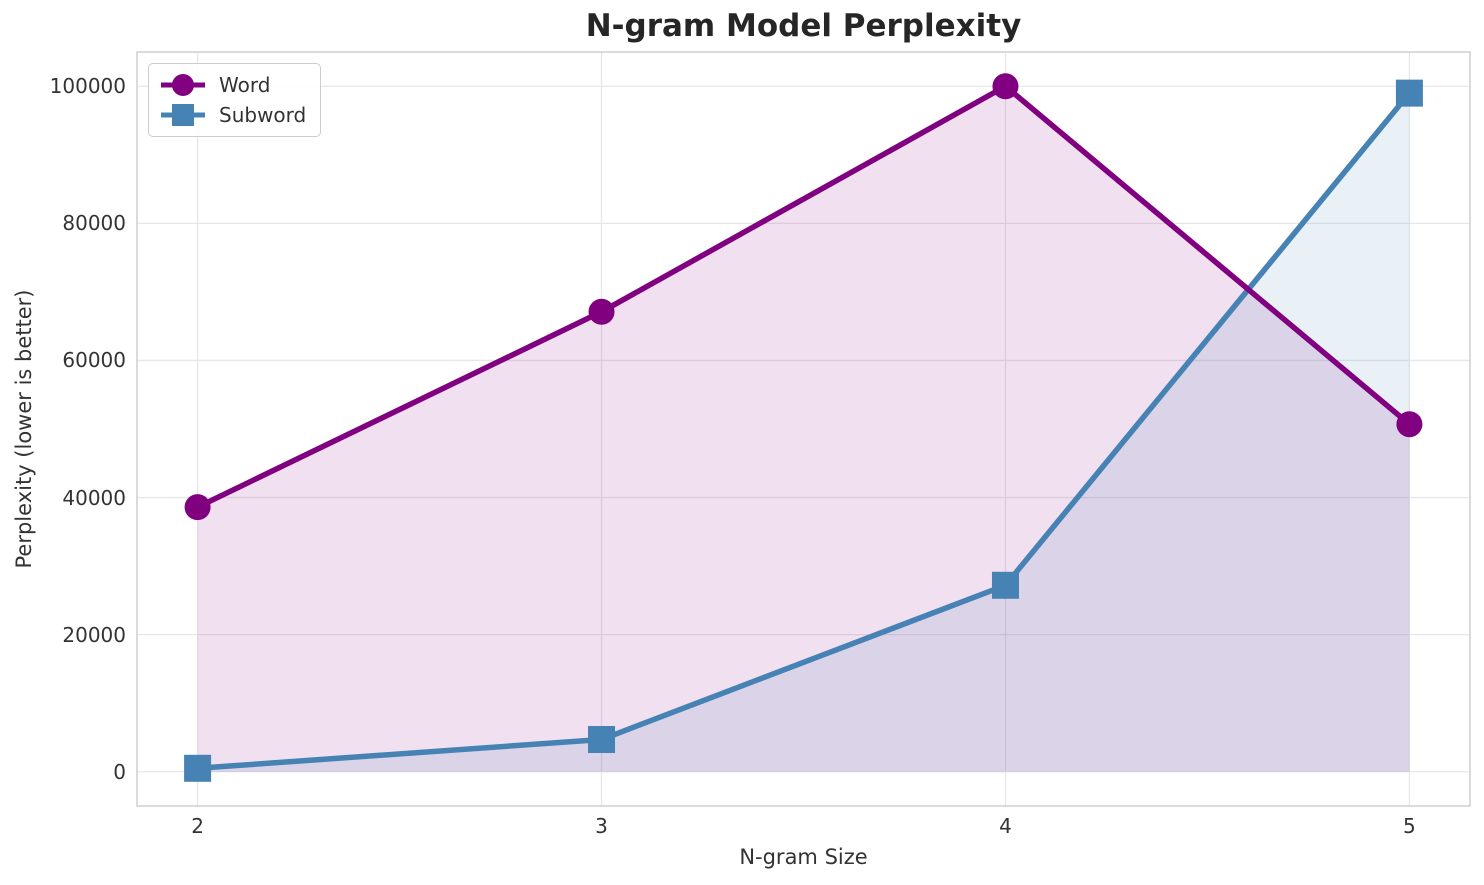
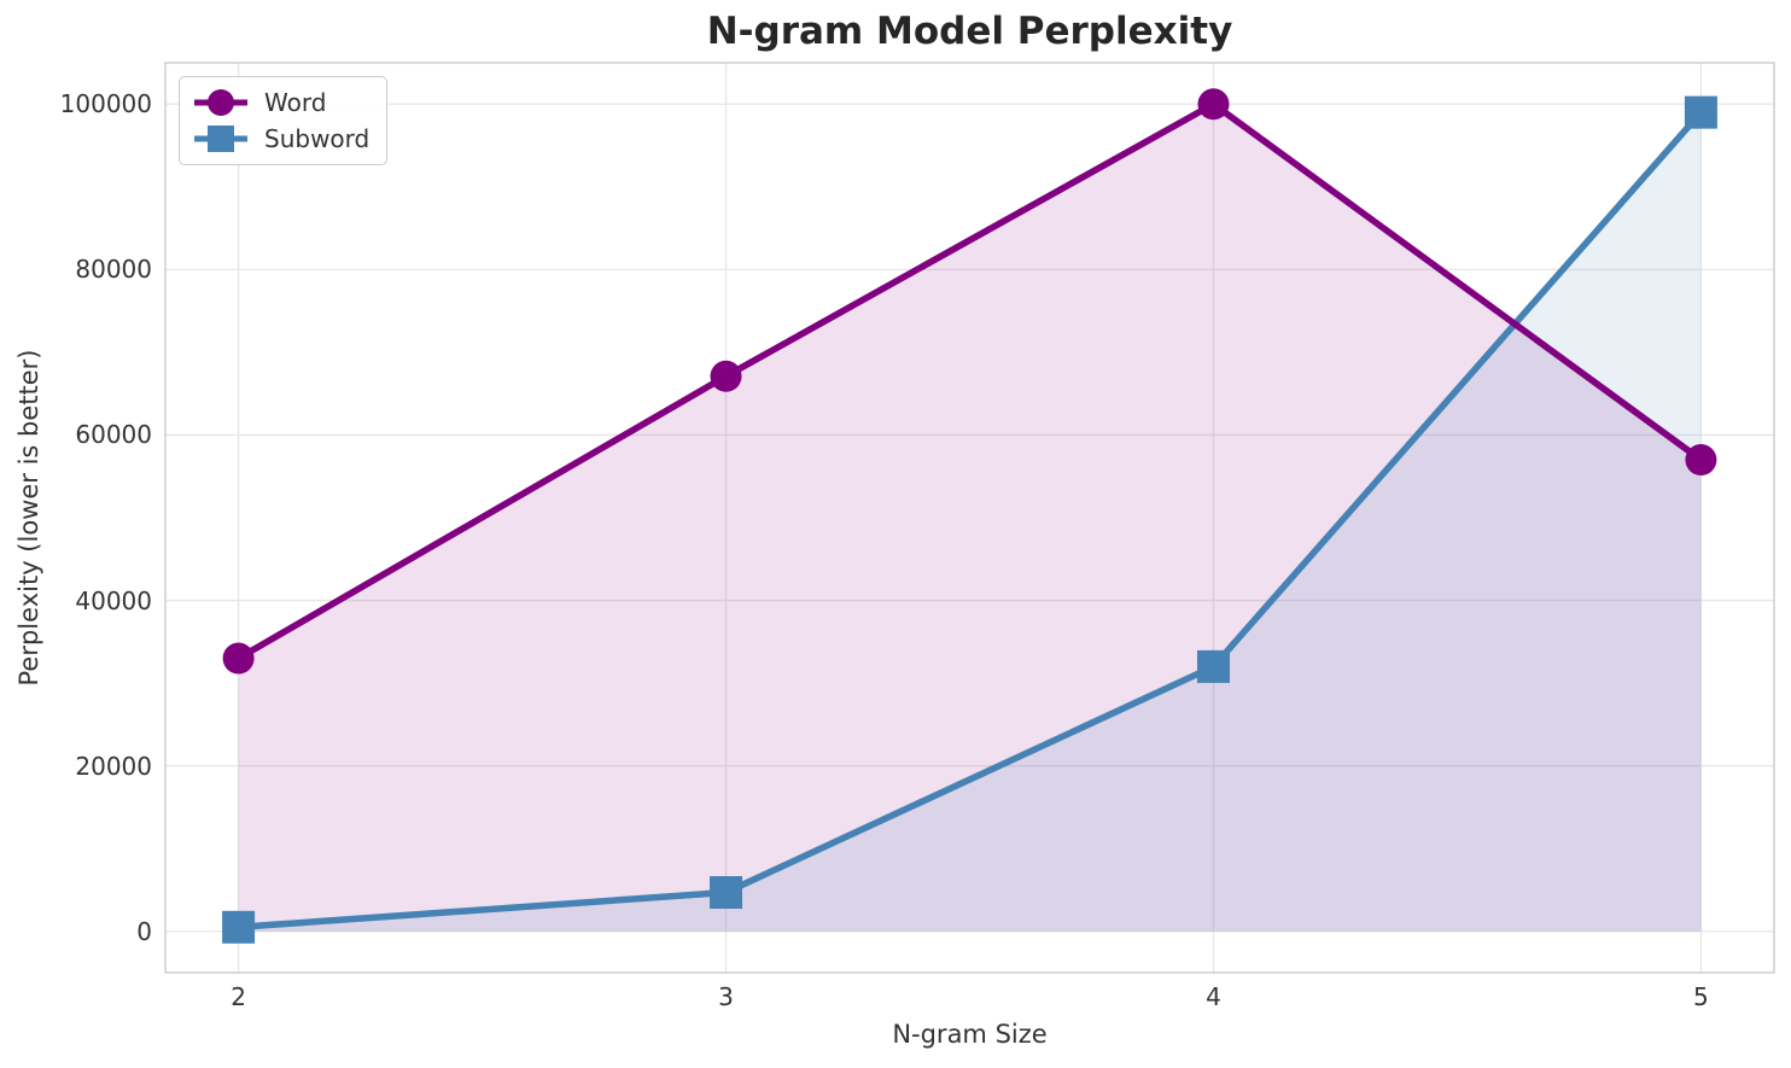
Word/2: 39000 -> 33000
Subword/4: 27000 -> 32000
Word/5: 51000 -> 57000
